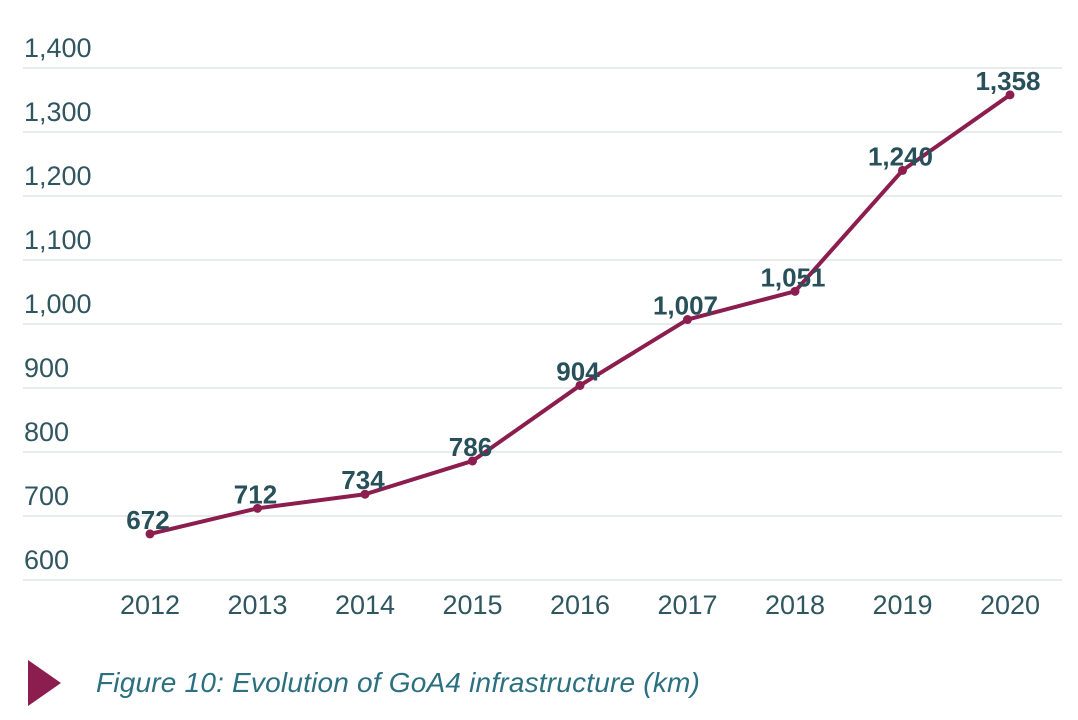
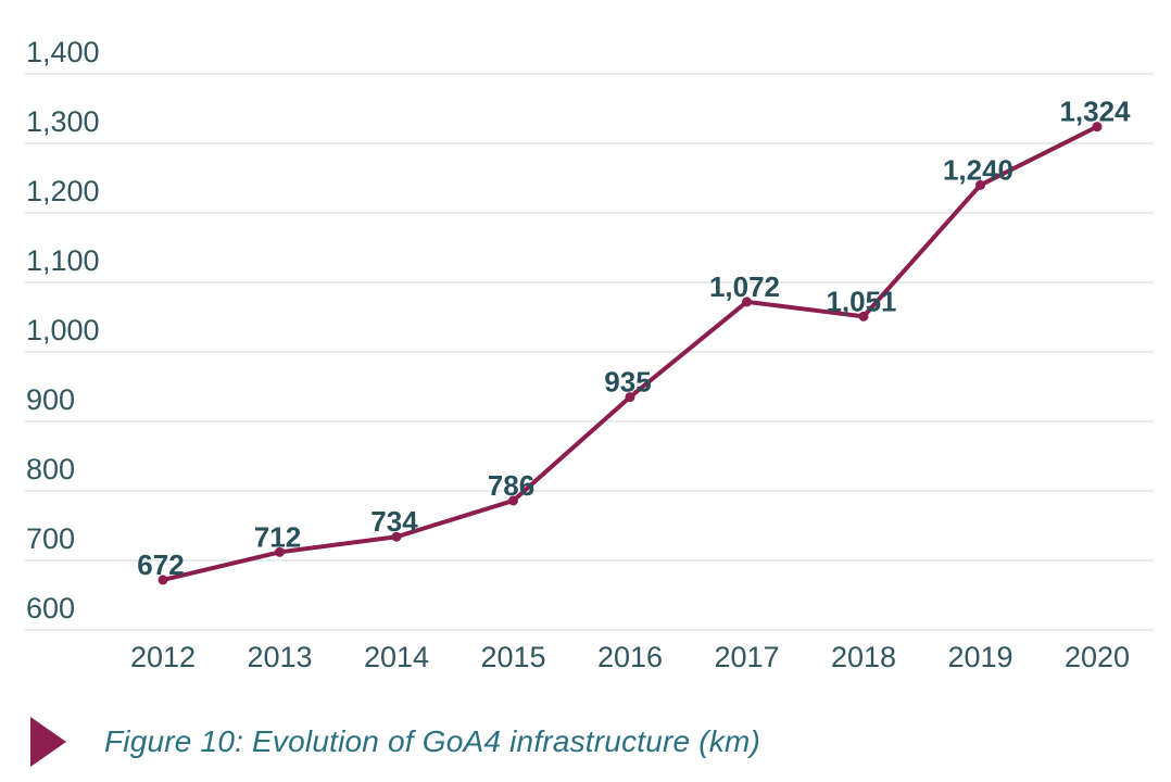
2016: 904 -> 935
2017: 1,007 -> 1,072
2020: 1,358 -> 1,324
